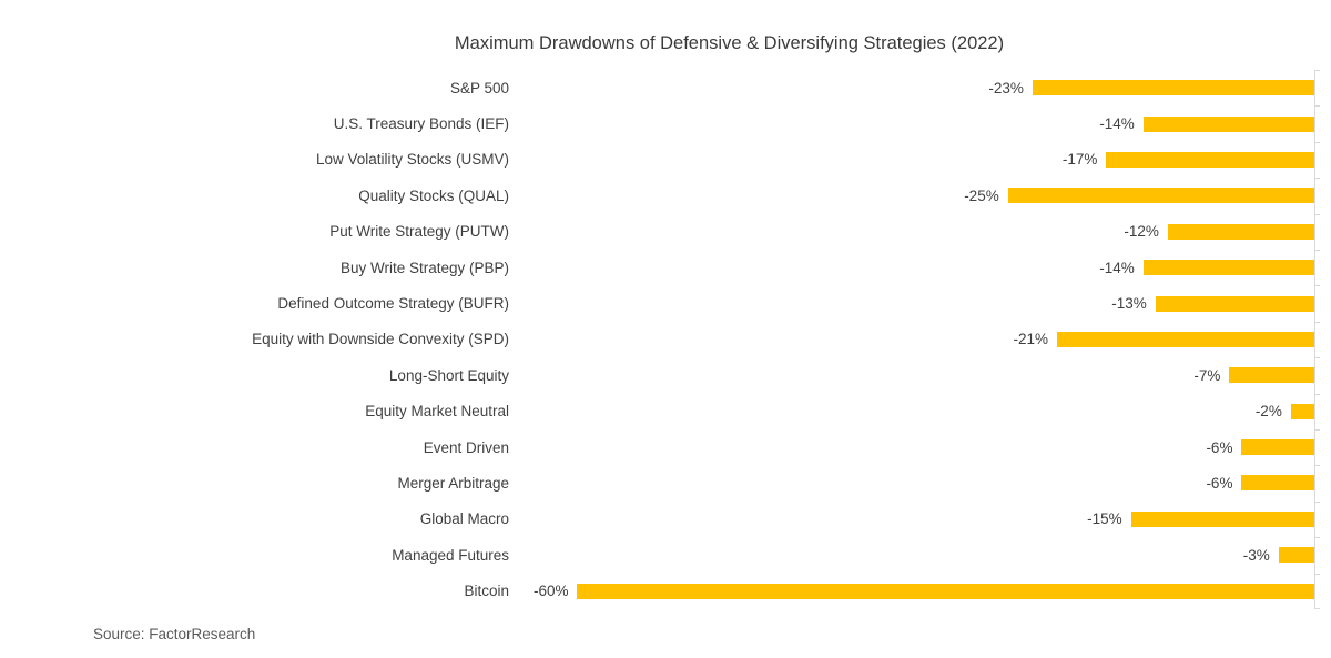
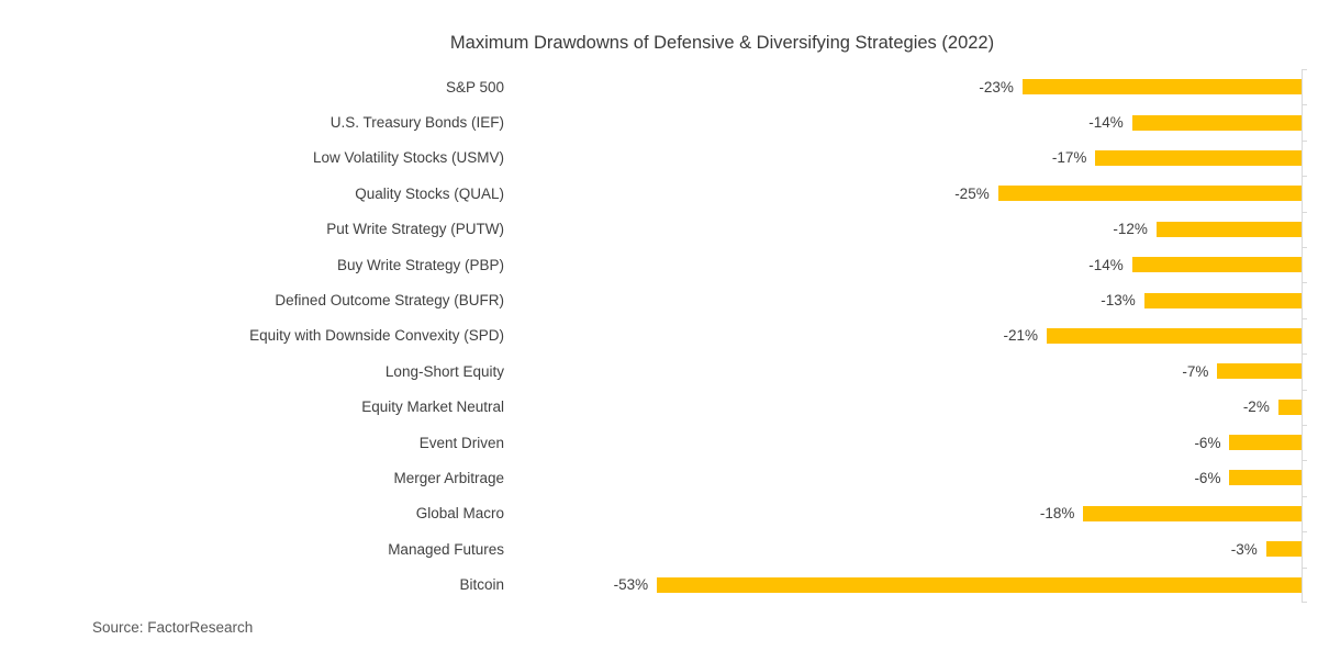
Global Macro: -15% -> -18%
Bitcoin: -60% -> -53%
